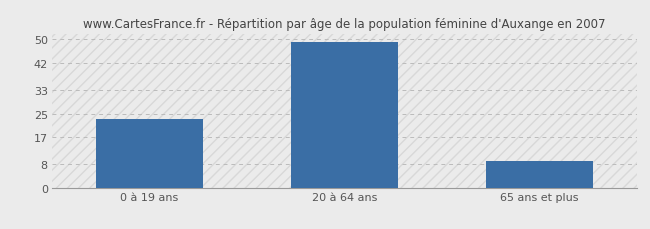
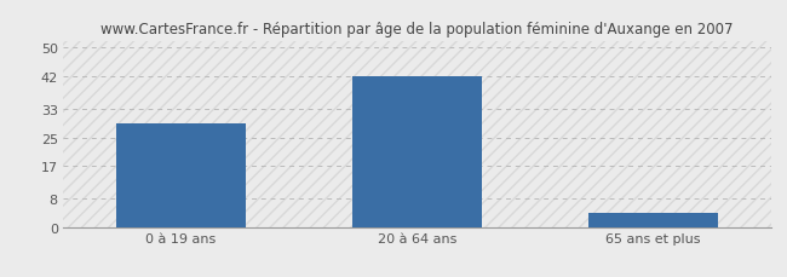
0 à 19 ans: 23 -> 29
20 à 64 ans: 49 -> 42
65 ans et plus: 9 -> 4
